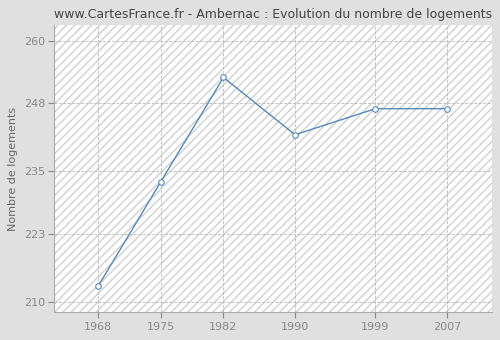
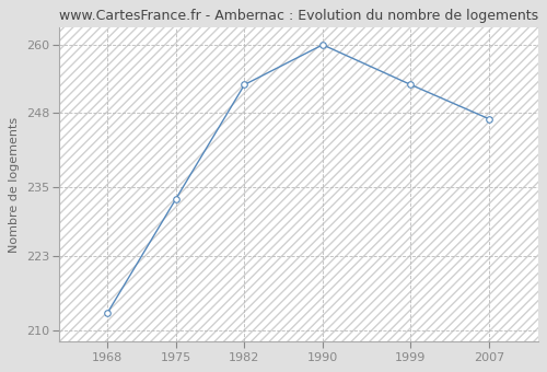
1990: 242 -> 260
1999: 247 -> 253
